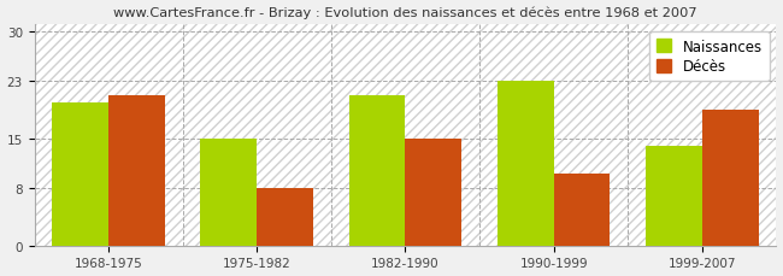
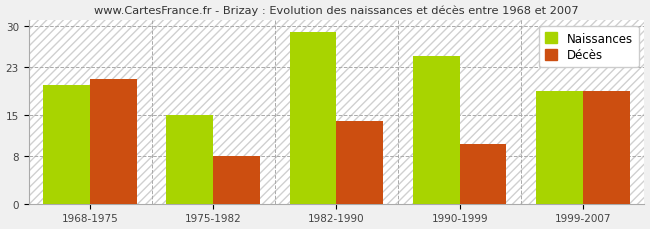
Naissances/1982-1990: 21 -> 29
Décès/1982-1990: 15 -> 14
Naissances/1990-1999: 23 -> 25
Naissances/1999-2007: 14 -> 19
